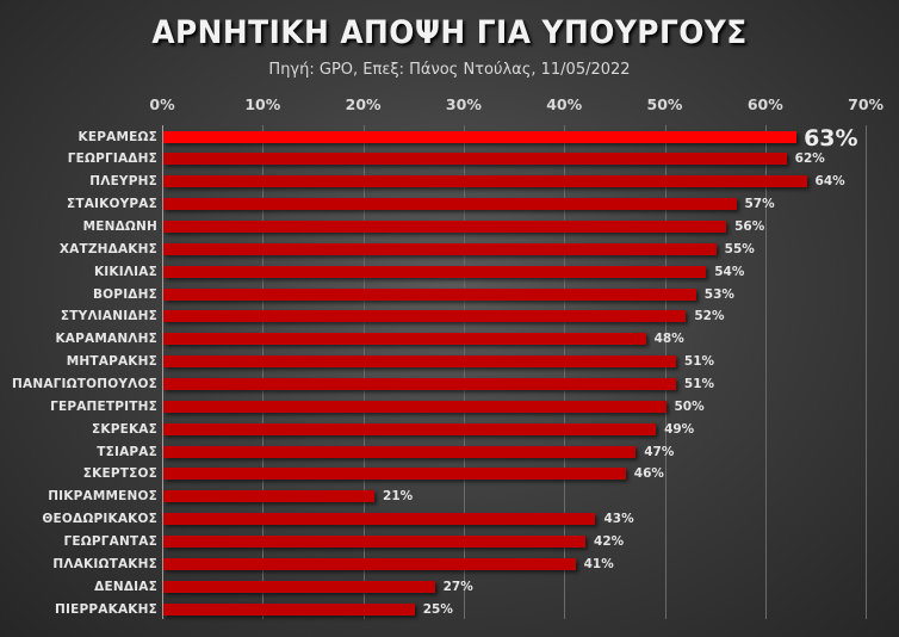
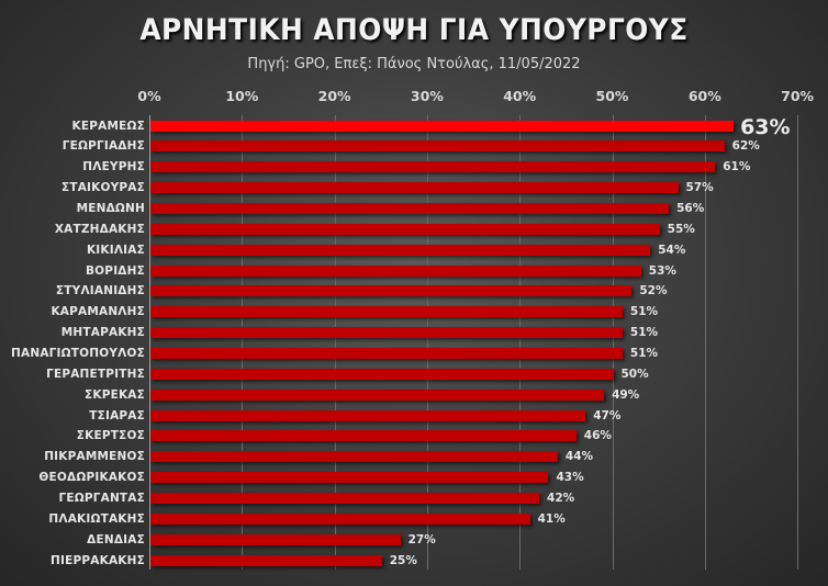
ΠΛΕΥΡΗΣ: 64% -> 61%
ΚΑΡΑΜΑΝΛΗΣ: 48% -> 51%
ΠΙΚΡΑΜΜΕΝΟΣ: 21% -> 44%
